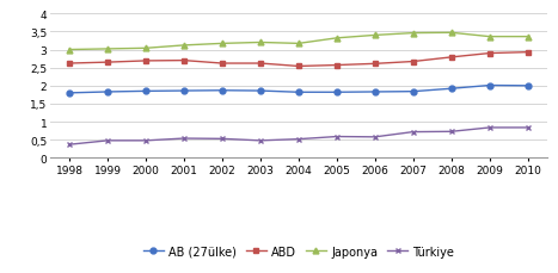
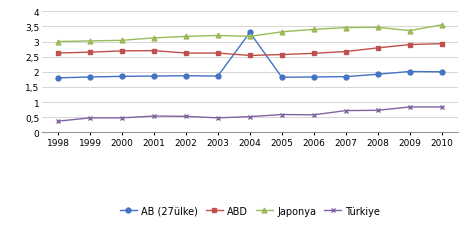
AB (27ülke)/2004: 1,82 -> 3,30
Japonya/2010: 3,36 -> 3,55
